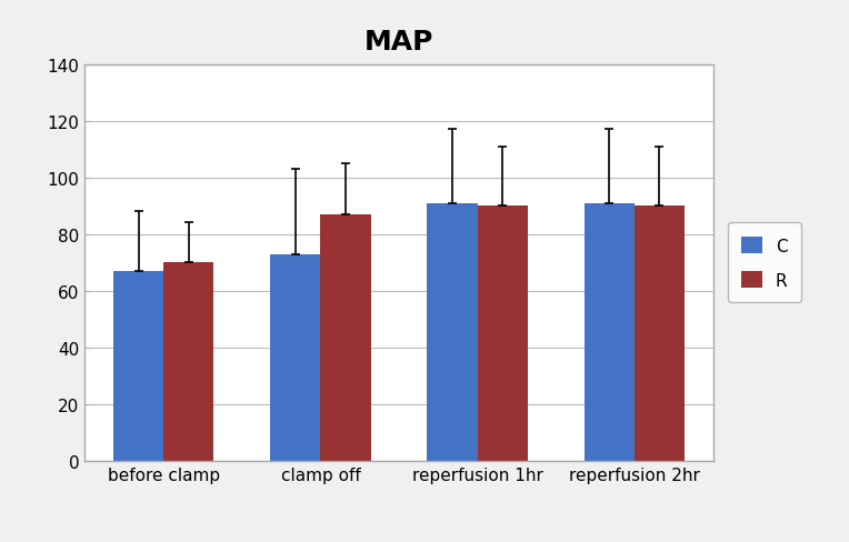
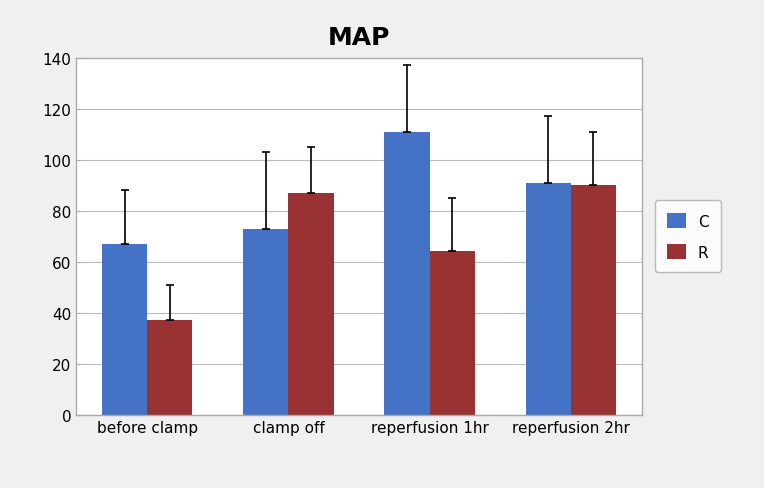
R/before clamp: 70 -> 37
C/reperfusion 1hr: 91 -> 111
R/reperfusion 1hr: 90 -> 64
